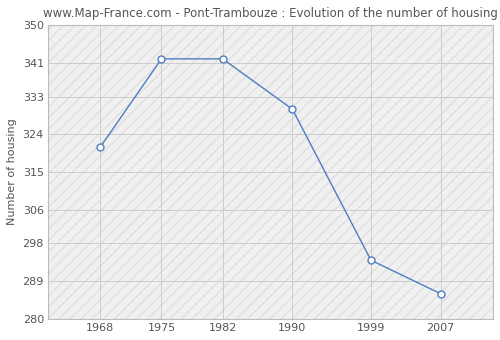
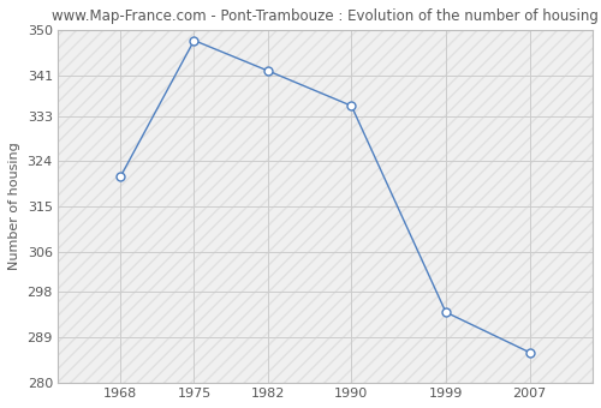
1975: 342 -> 348
1990: 330 -> 335
